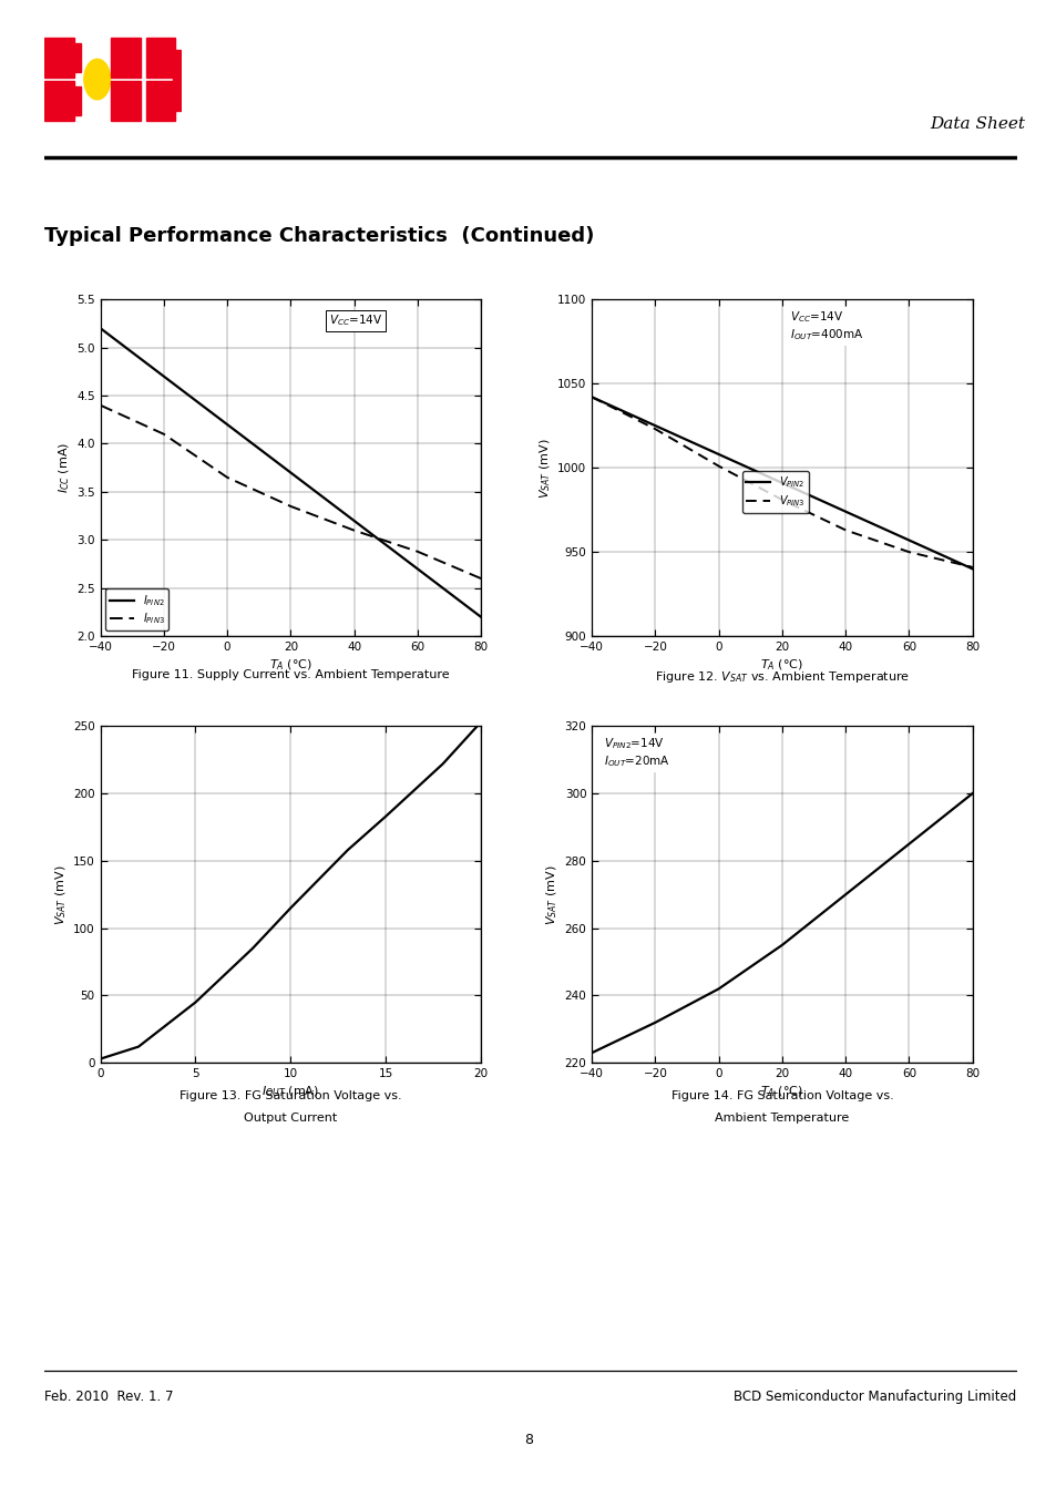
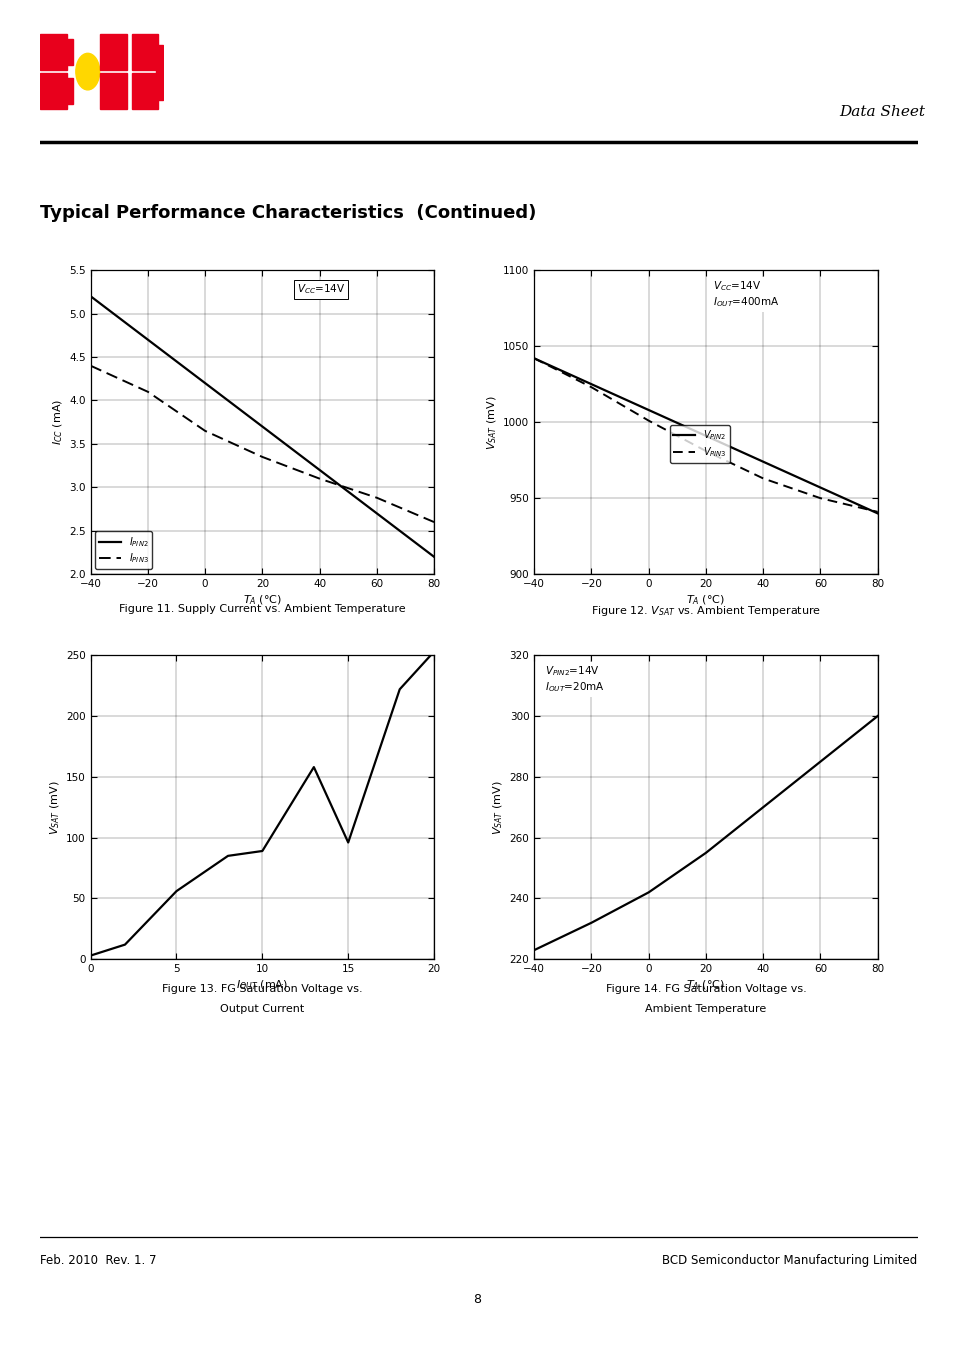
5: 45 -> 56
10: 115 -> 89
15: 183 -> 96
